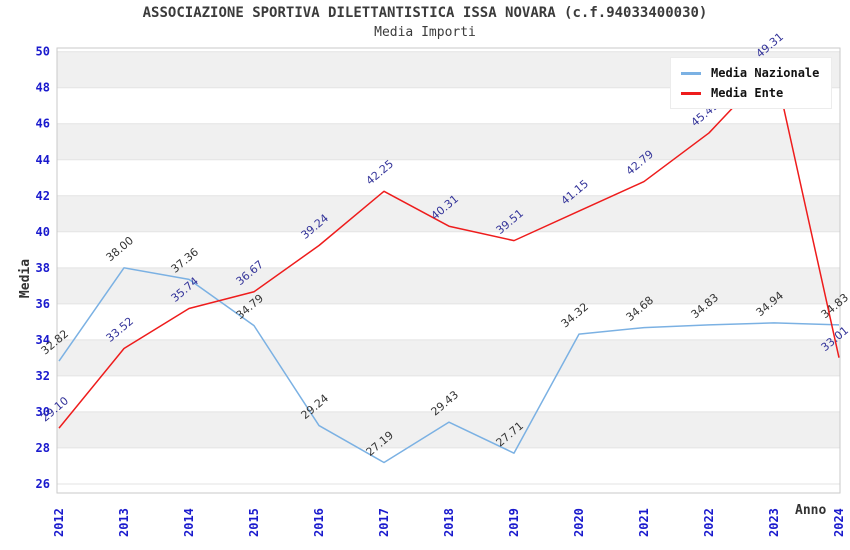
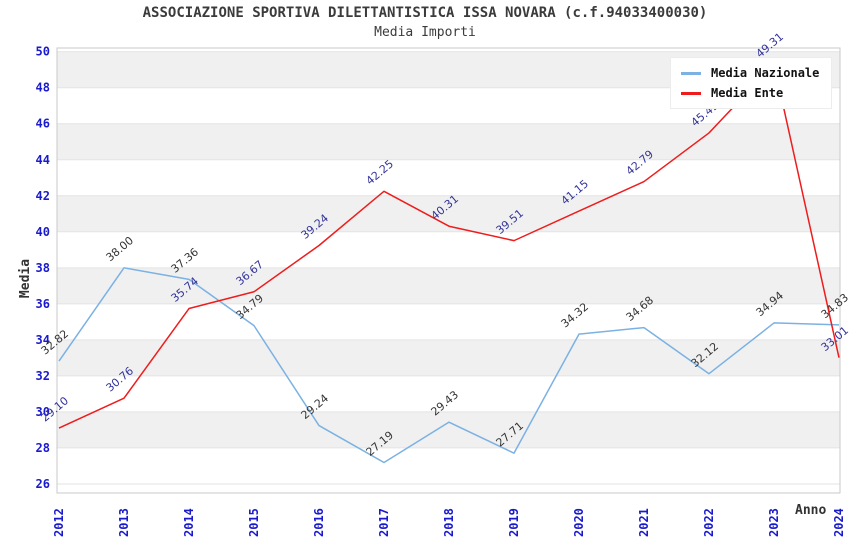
Media Ente/2013: 33.52 -> 30.76
Media Nazionale/2022: 34.83 -> 32.12
